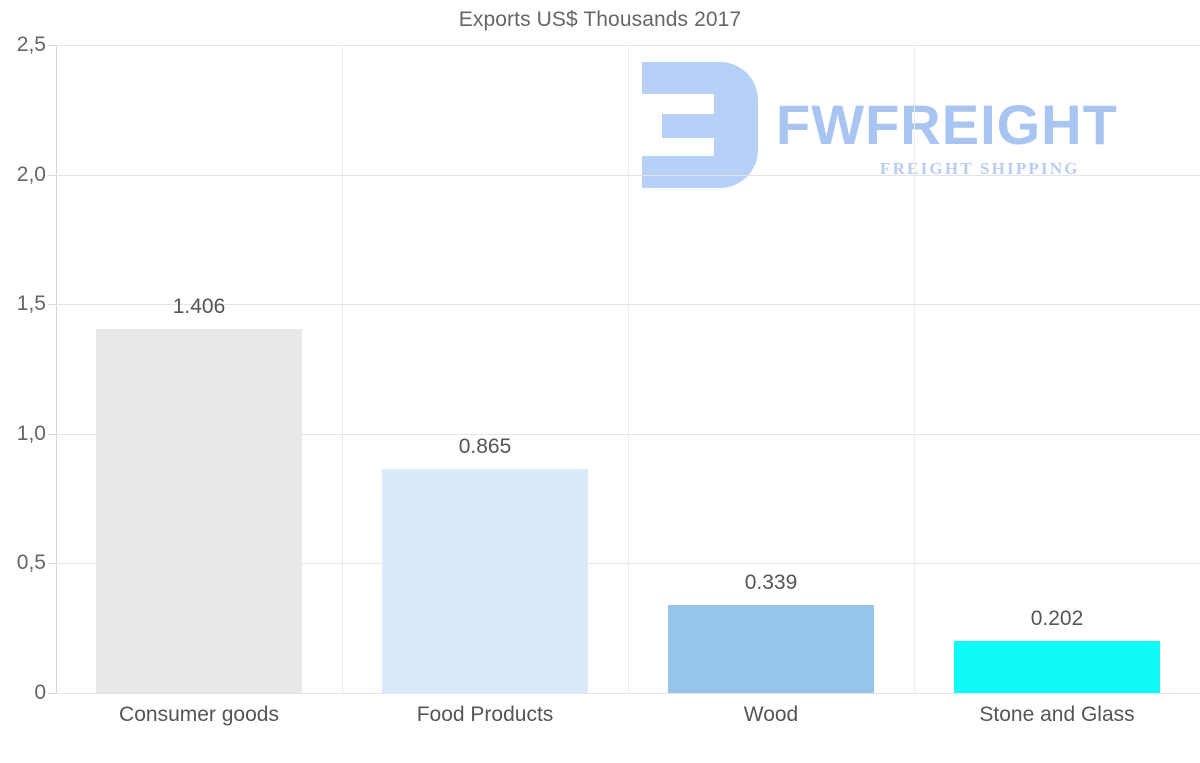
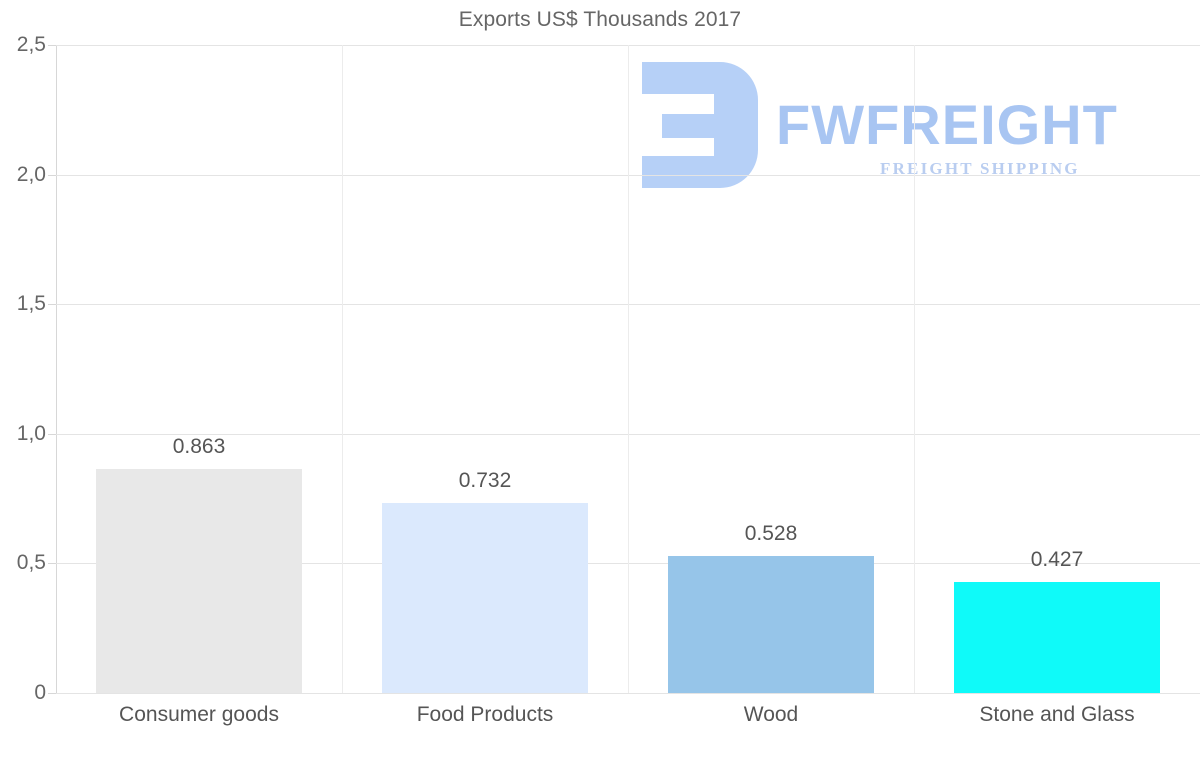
Consumer goods: 1.406 -> 0.863
Food Products: 0.865 -> 0.732
Wood: 0.339 -> 0.528
Stone and Glass: 0.202 -> 0.427
